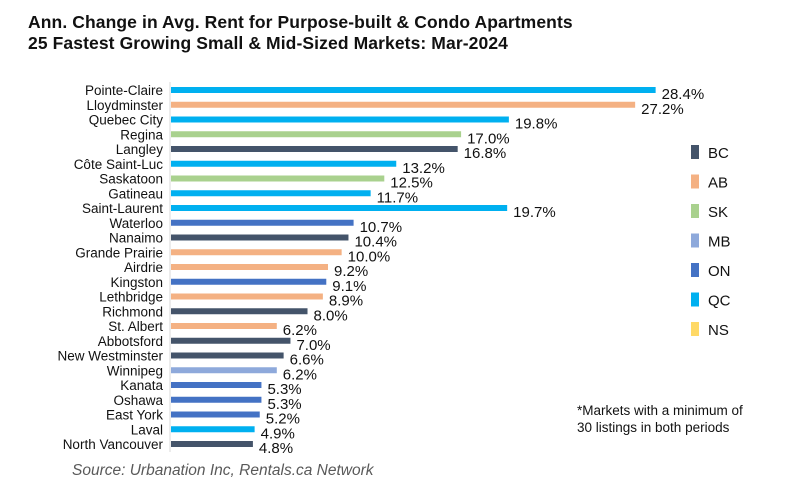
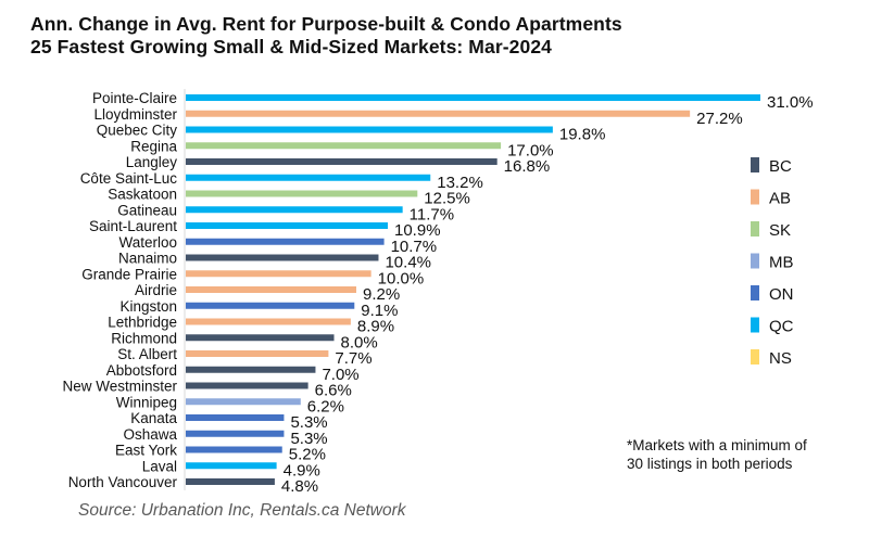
Pointe-Claire: 28.4% -> 31.0%
Saint-Laurent: 19.7% -> 10.9%
St. Albert: 6.2% -> 7.7%
